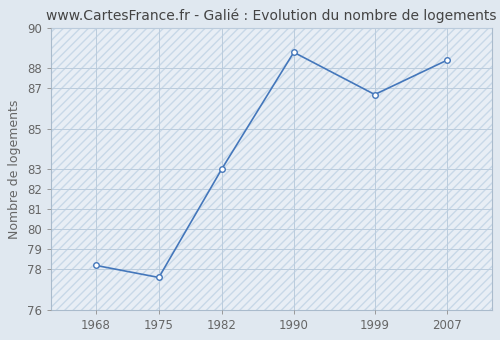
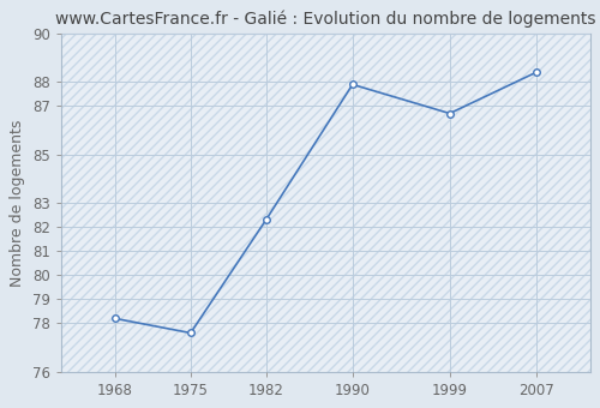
1982: 83.0 -> 82.3
1990: 88.8 -> 87.9
